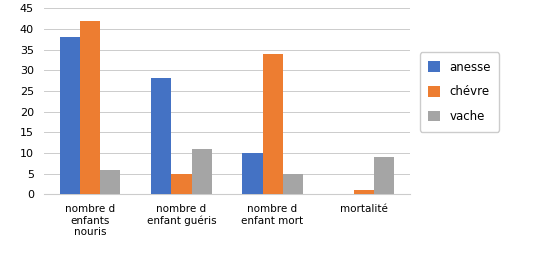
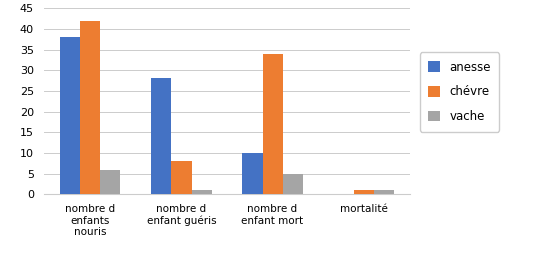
chévre/nombre d enfant guéris: 5 -> 8
vache/nombre d enfant guéris: 11 -> 1
vache/mortalité: 9 -> 1
